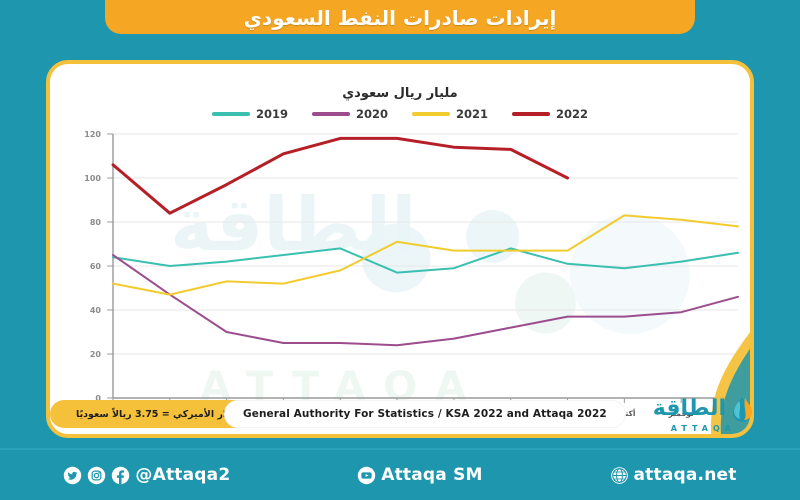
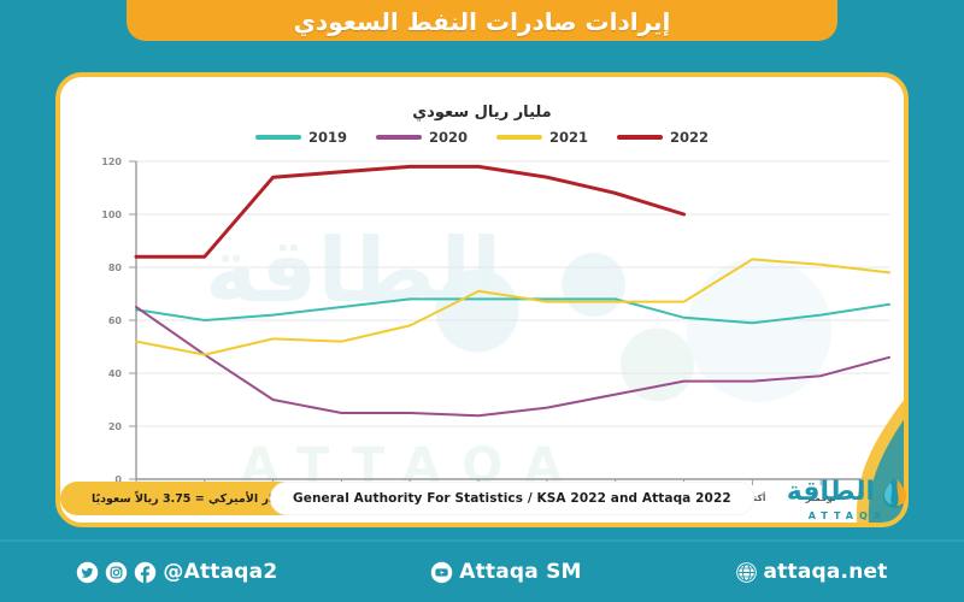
2022/يناير: 106 -> 84
2022/مارس: 97 -> 114
2022/أبريل: 111 -> 116
2019/يونيو: 57 -> 68
2019/يوليو: 59 -> 68
2022/أغسطس: 113 -> 108
